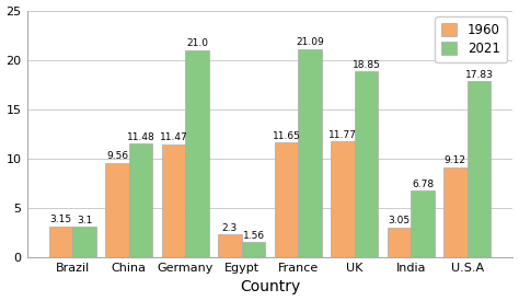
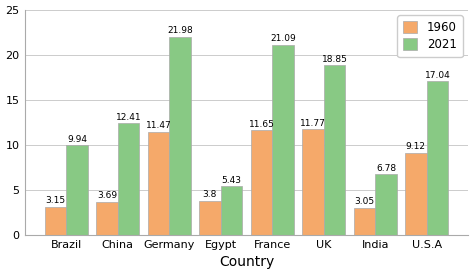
2021/Brazil: 3.1 -> 9.94
1960/China: 9.56 -> 3.69
2021/China: 11.48 -> 12.41
2021/Germany: 21.0 -> 21.98
1960/Egypt: 2.3 -> 3.8
2021/Egypt: 1.56 -> 5.43
2021/U.S.A: 17.83 -> 17.04
